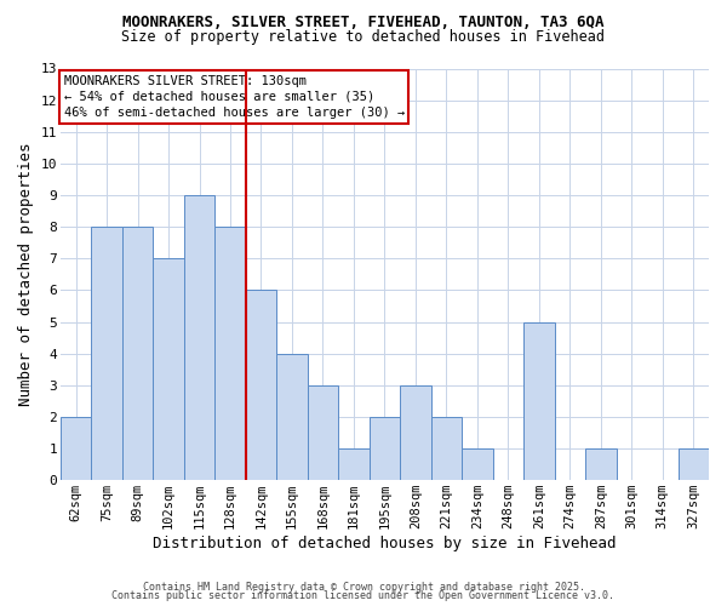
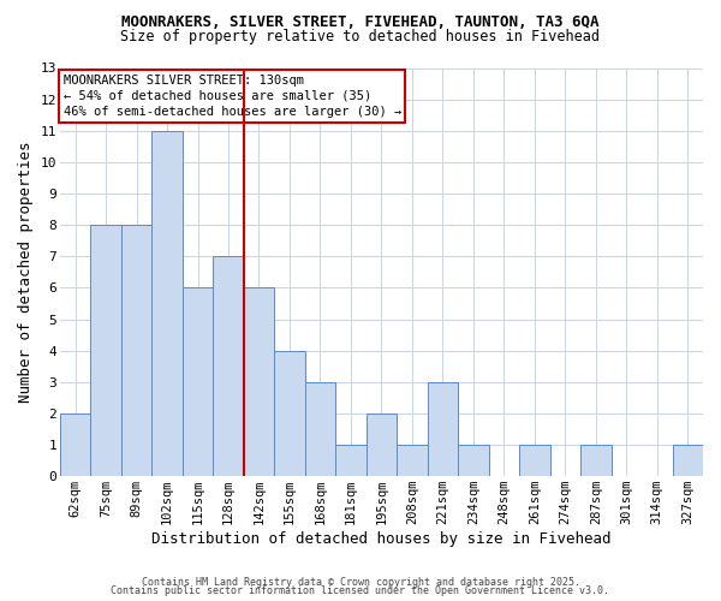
102sqm: 7 -> 11
115sqm: 9 -> 6
128sqm: 8 -> 7
208sqm: 3 -> 1
221sqm: 2 -> 3
261sqm: 5 -> 1
